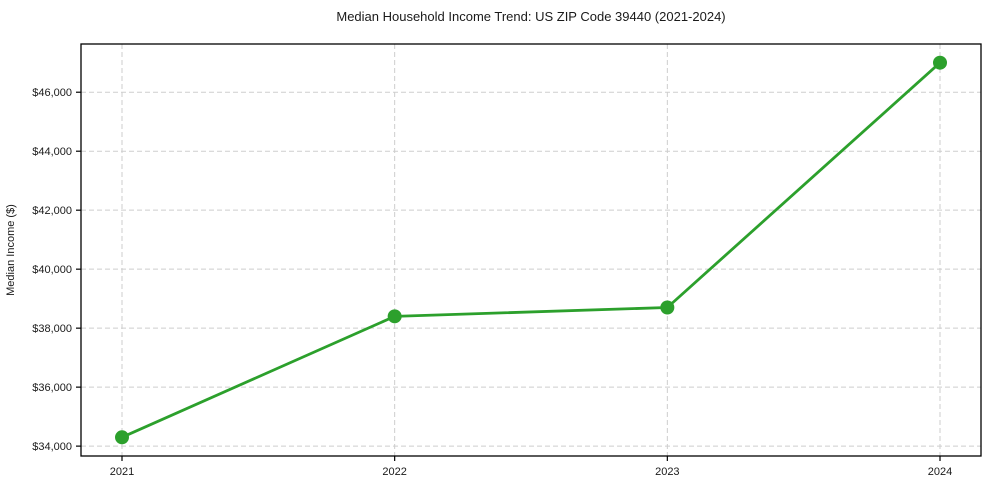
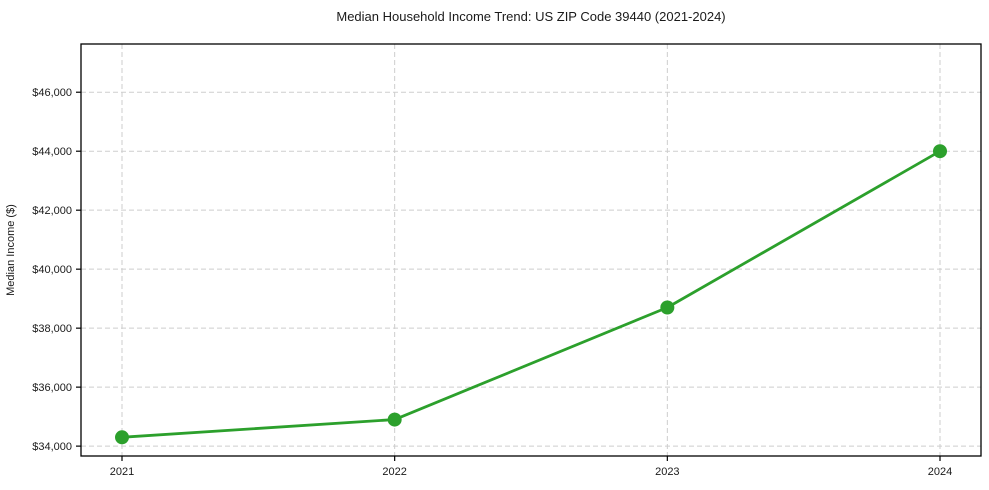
2022: $38400 -> $34900
2024: $47000 -> $44000
